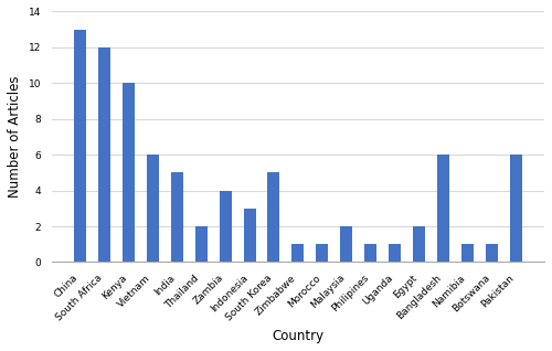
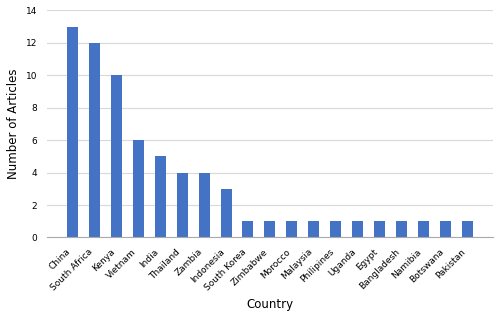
Thailand: 2 -> 4
South Korea: 5 -> 1
Malaysia: 2 -> 1
Egypt: 2 -> 1
Bangladesh: 6 -> 1
Pakistan: 6 -> 1
